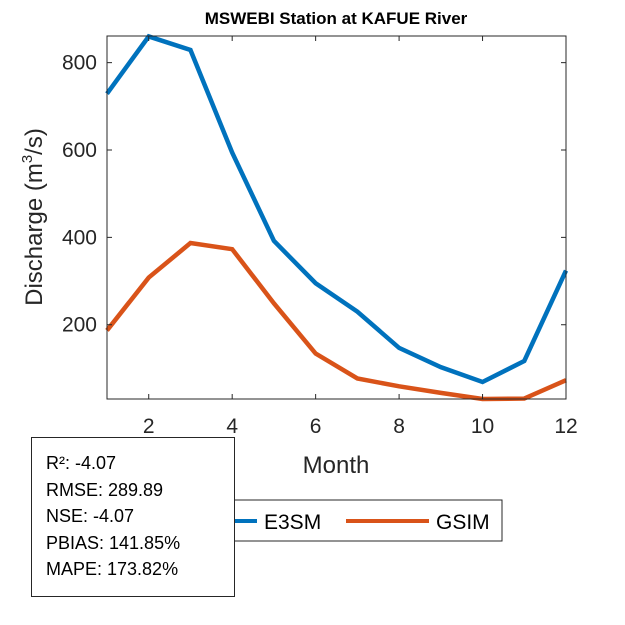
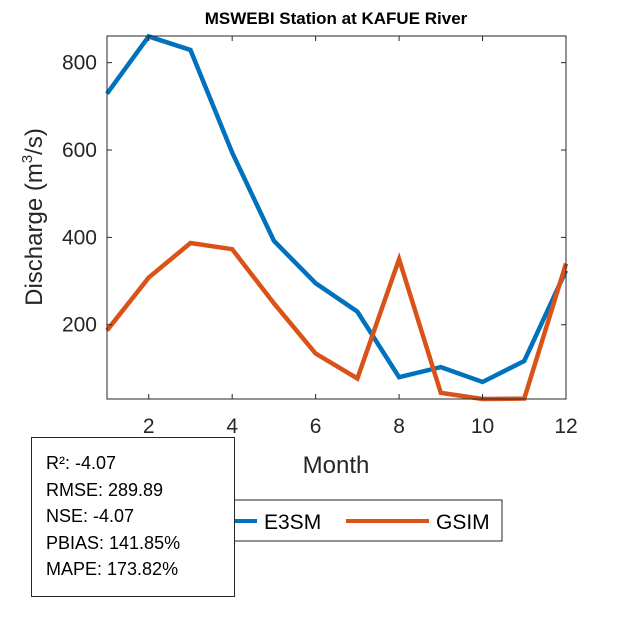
E3SM/8: 150 -> 80
GSIM/8: 60 -> 350
GSIM/12: 70 -> 340
